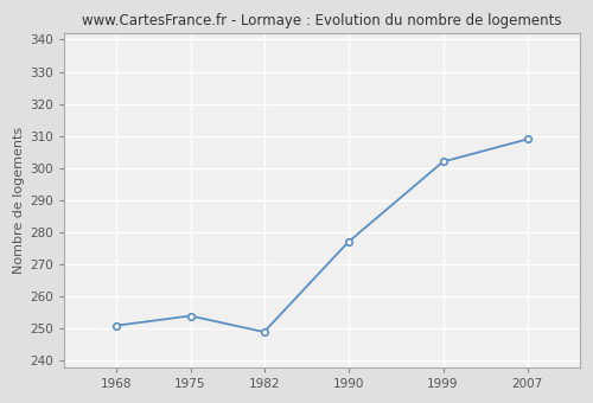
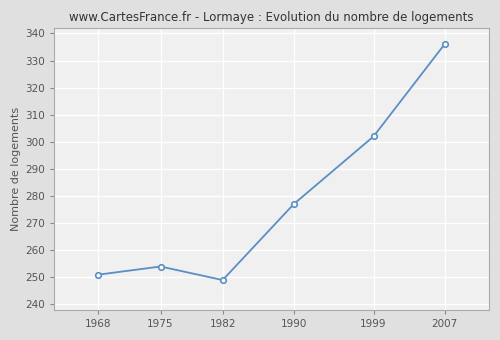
2007: 309 -> 336
